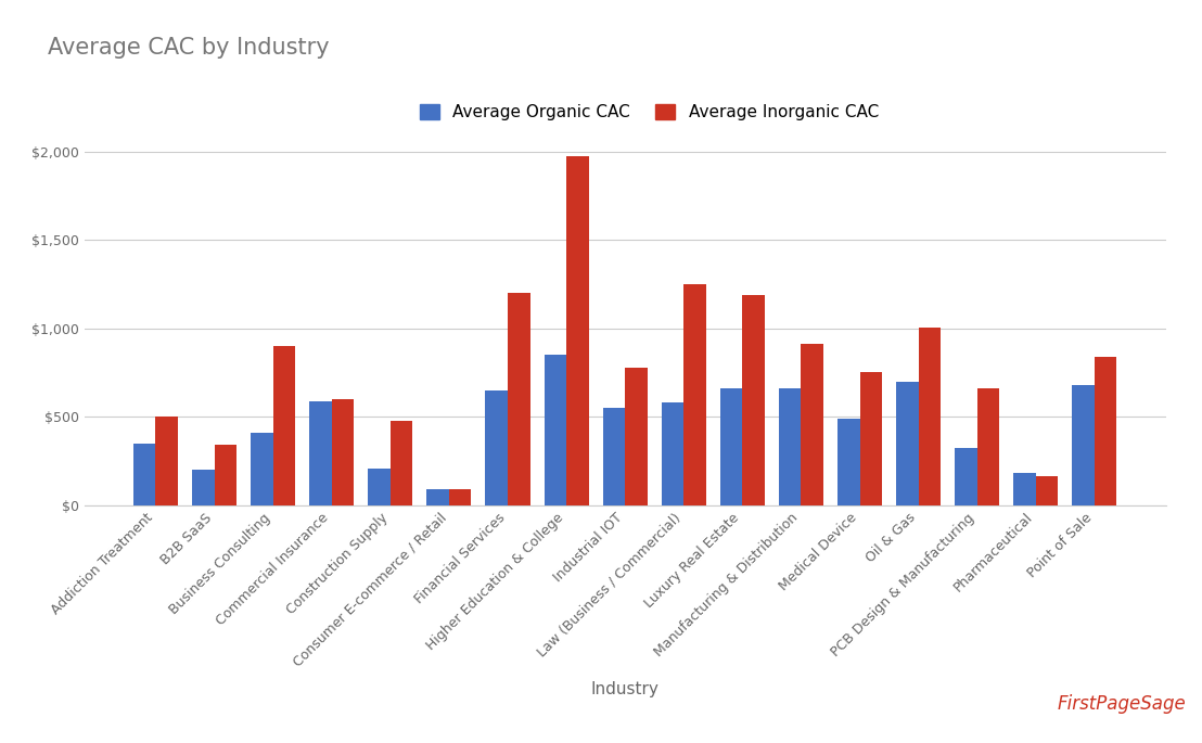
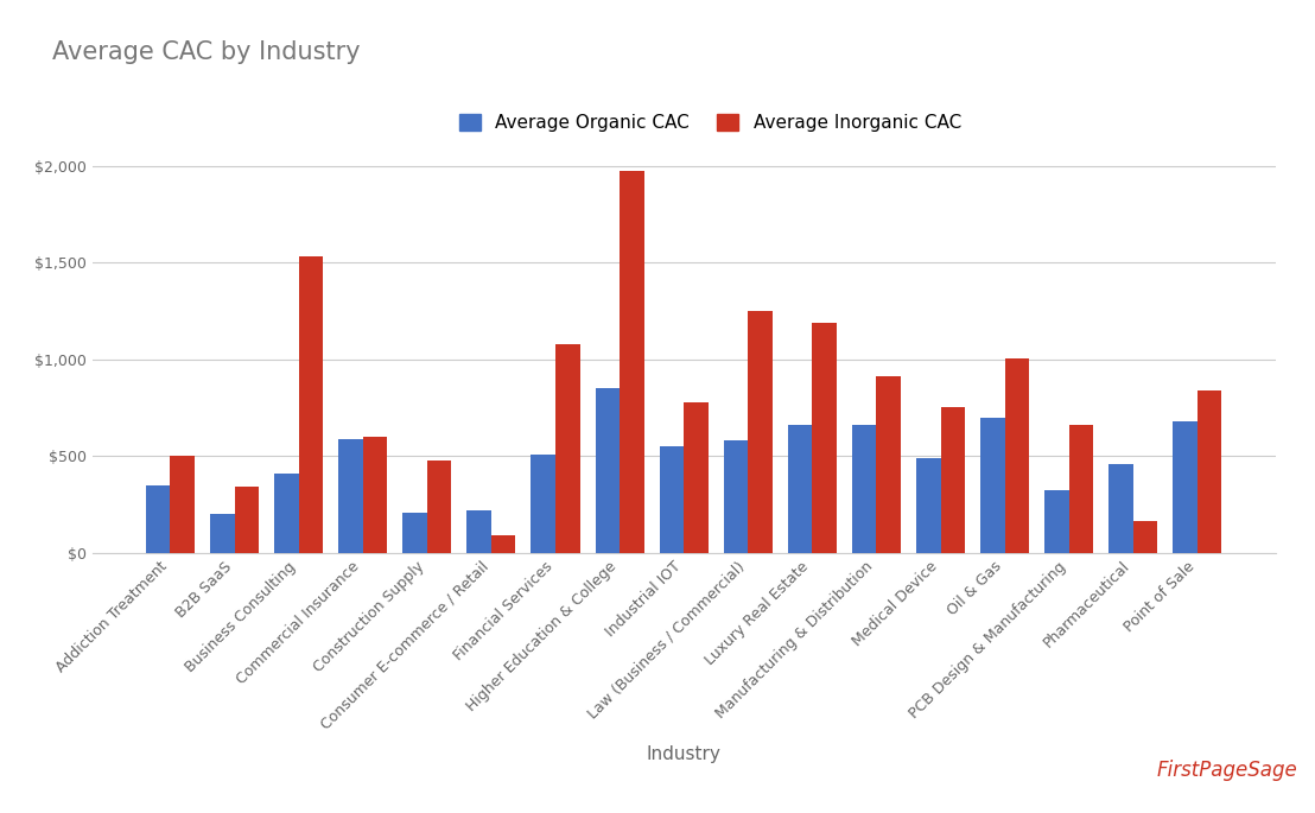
Average Inorganic CAC/Business Consulting: $900 -> $1,530
Average Organic CAC/Consumer E-commerce / Retail: $90 -> $220
Average Organic CAC/Financial Services: $650 -> $510
Average Inorganic CAC/Financial Services: $1,200 -> $1,080
Average Organic CAC/Pharmaceutical: $180 -> $460
